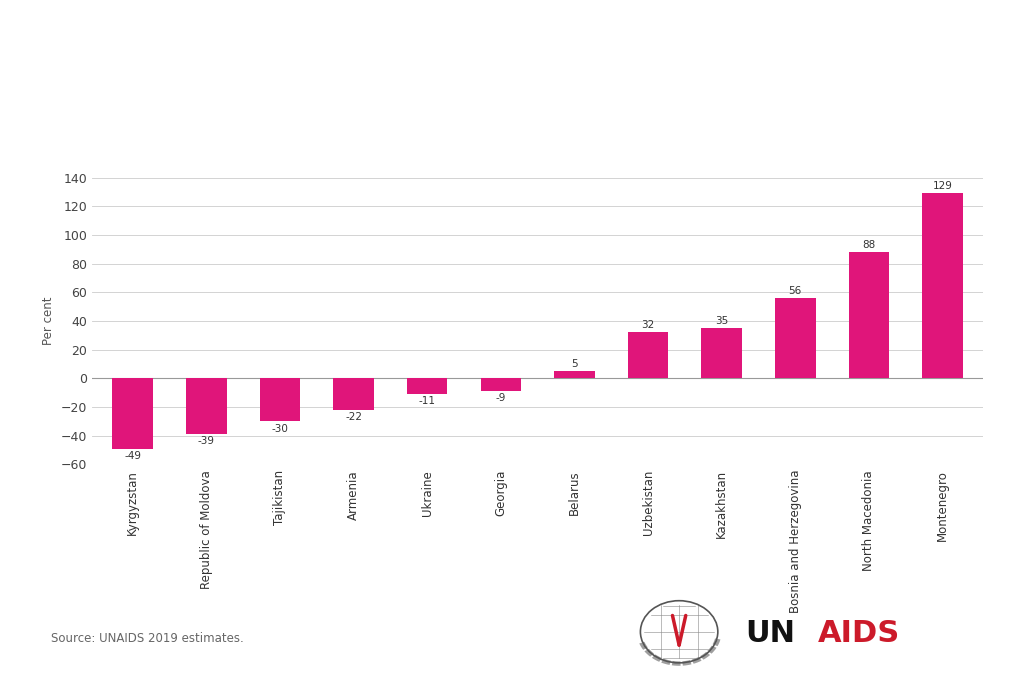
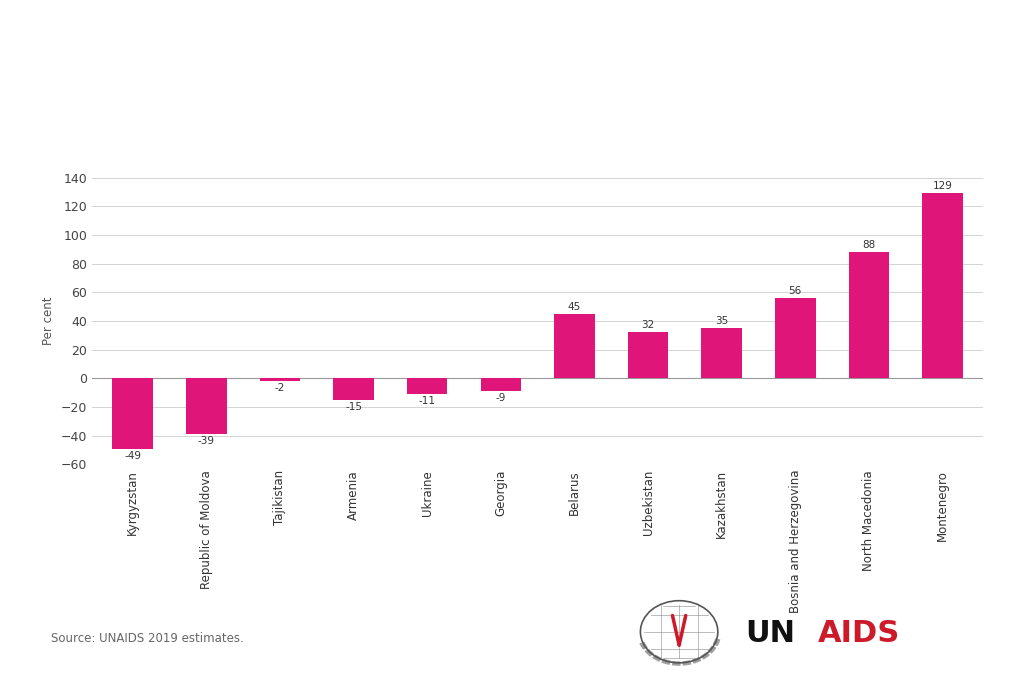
Tajikistan: -30 -> -2
Armenia: -22 -> -15
Belarus: 5 -> 45
